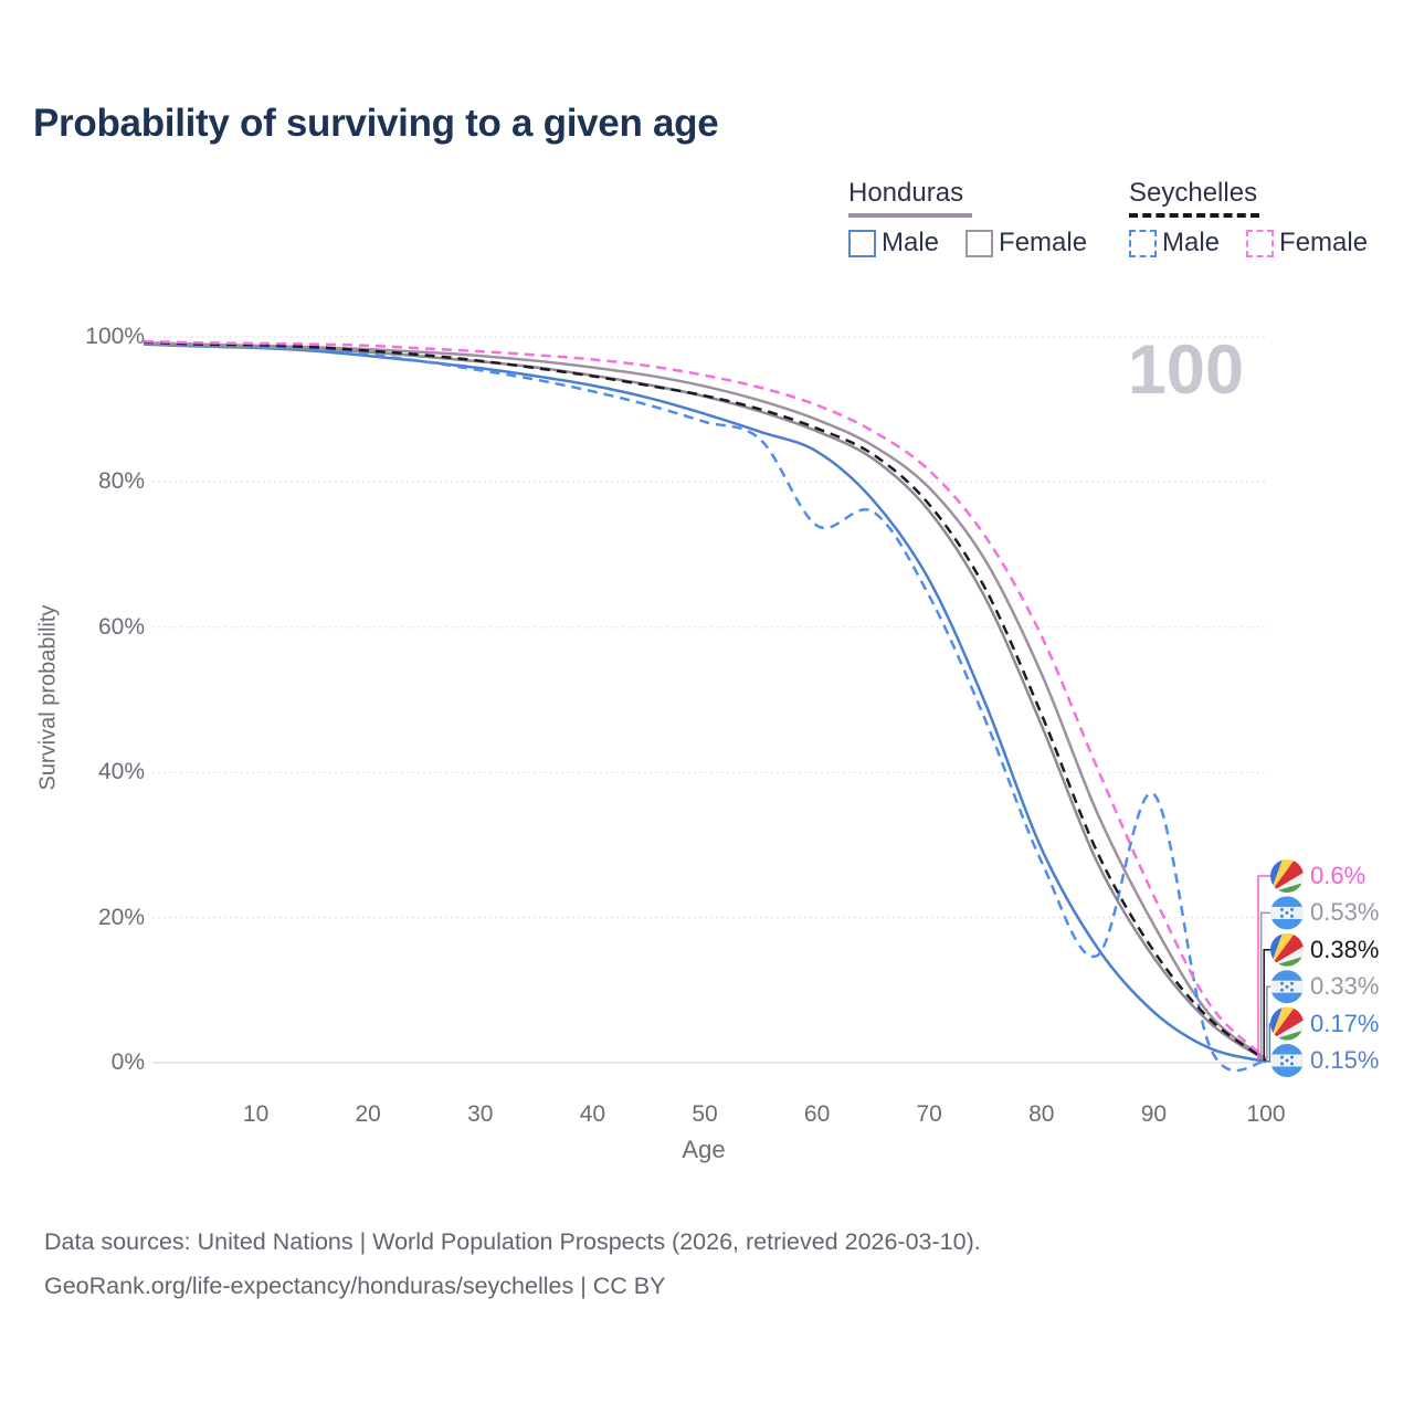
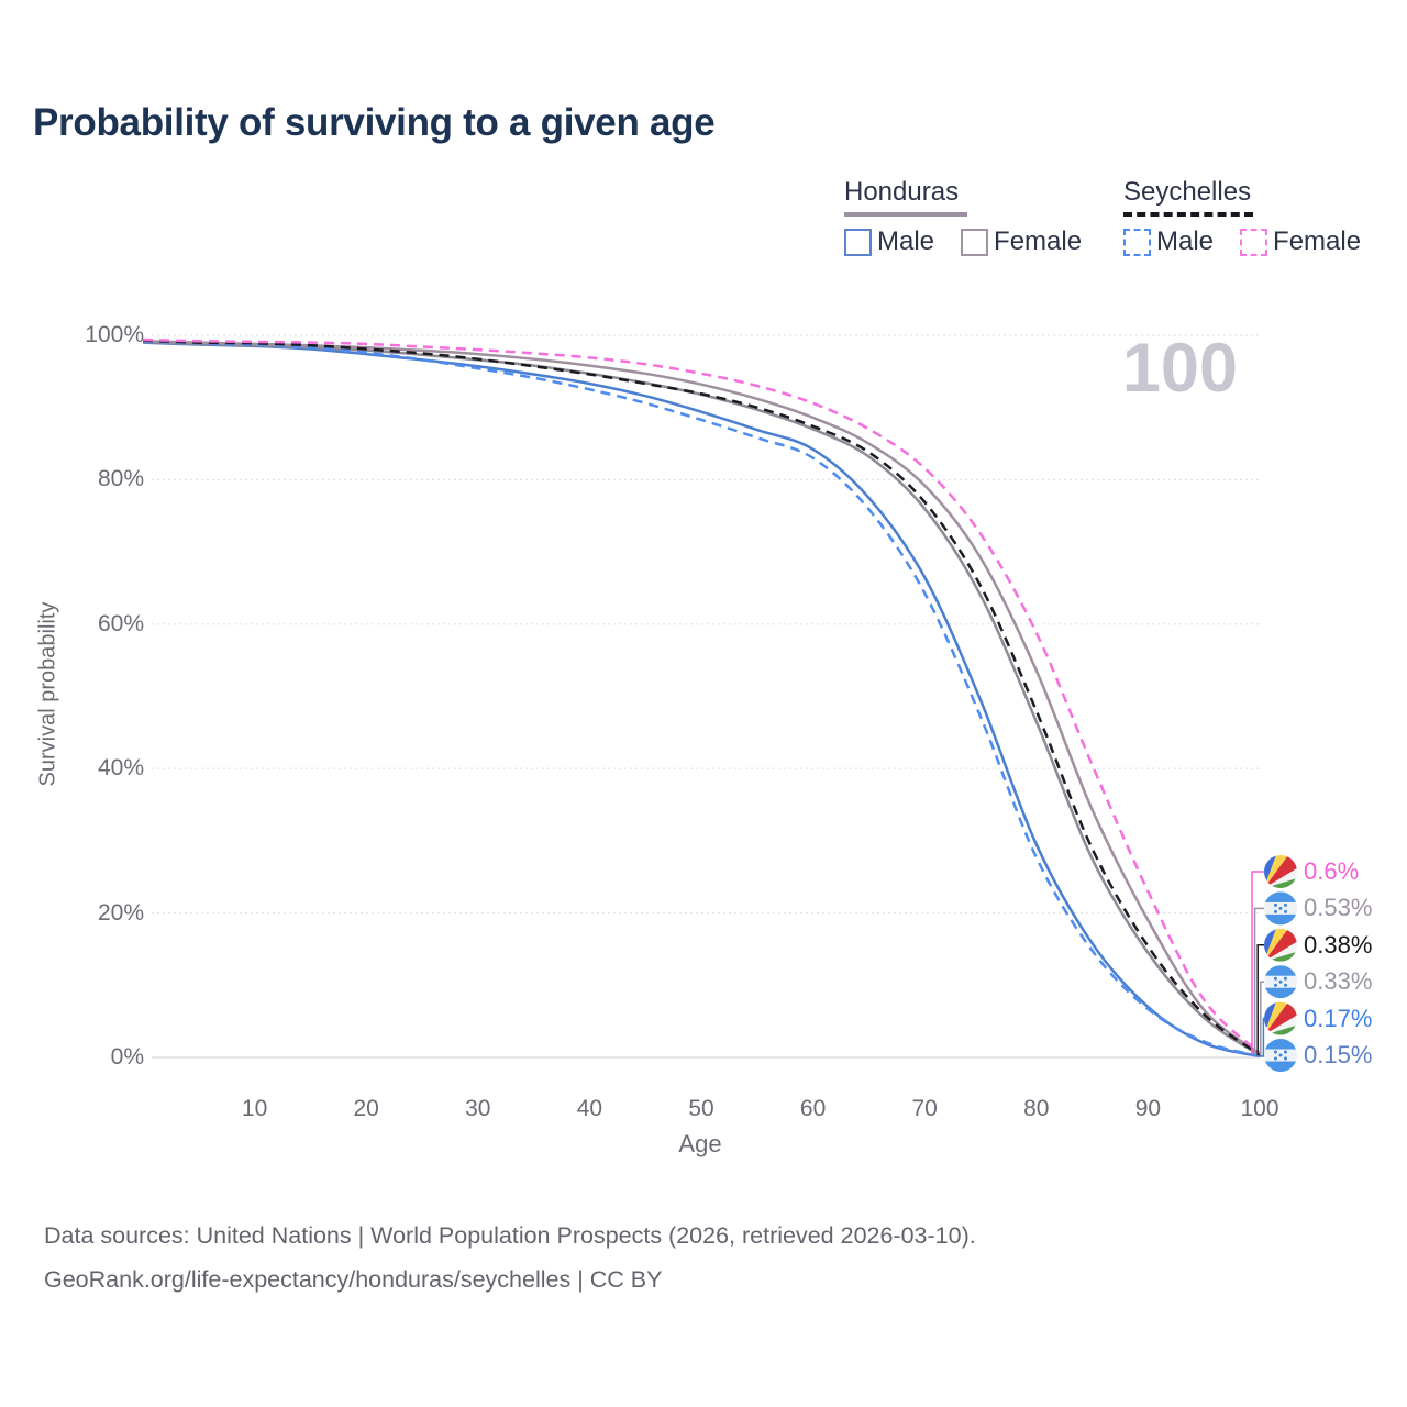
Seychelles Male/60: 74% -> 83%
Seychelles Male/90: 37% -> 7%
